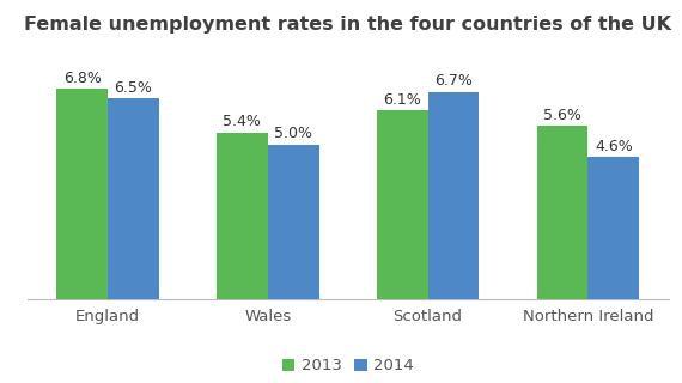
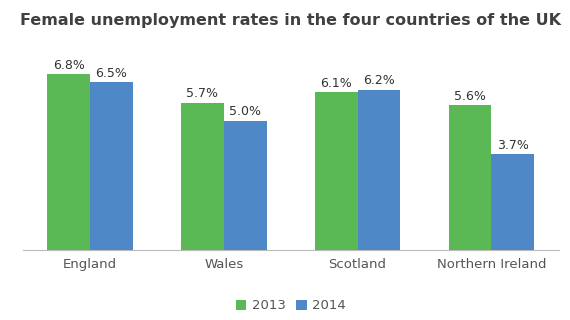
2013/Wales: 5.4% -> 5.7%
2014/Scotland: 6.7% -> 6.2%
2014/Northern Ireland: 4.6% -> 3.7%
